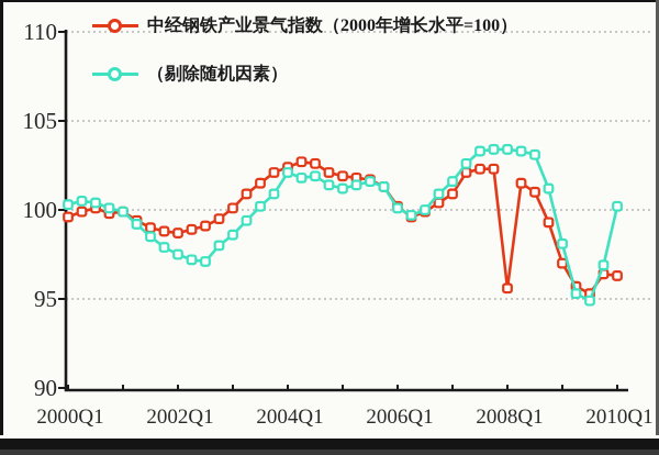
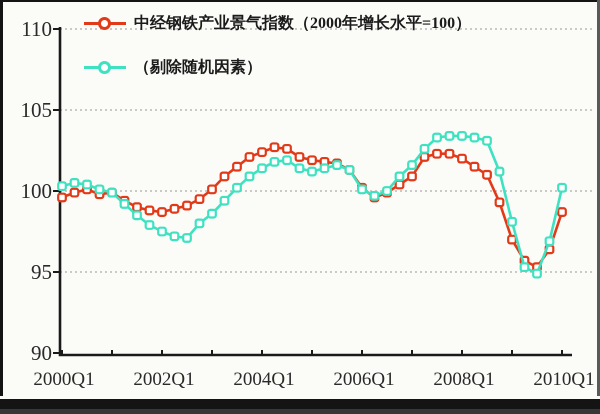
（剔除随机因素）/2004Q1: 102.1 -> 101.4
中经钢铁产业景气指数（2000年增长水平=100）/2008Q1: 95.6 -> 102.0
中经钢铁产业景气指数（2000年增长水平=100）/2010Q1: 96.3 -> 98.7
